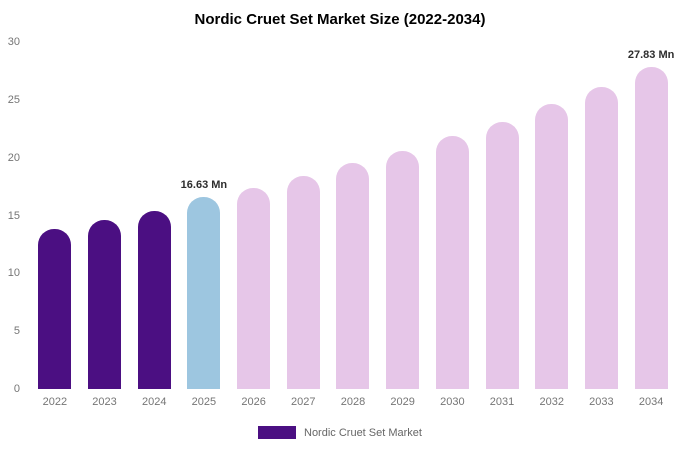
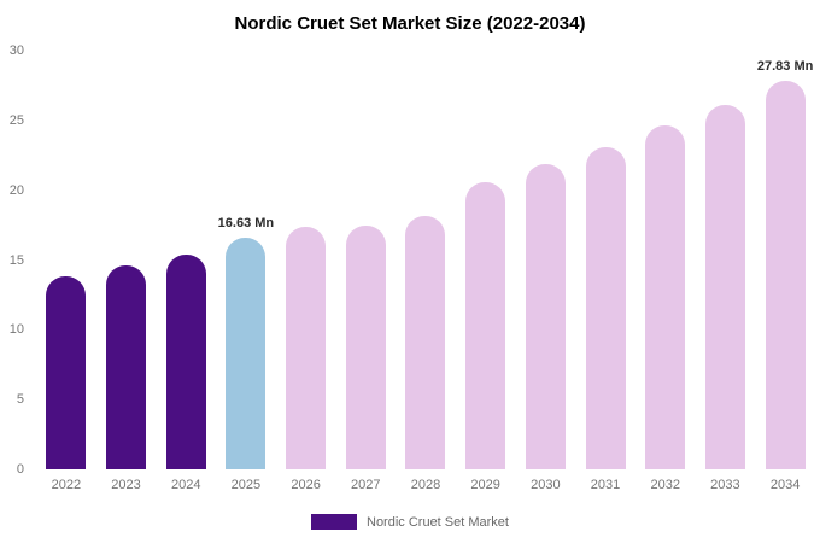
2027: 18.4 -> 17.5
2028: 19.5 -> 18.2
